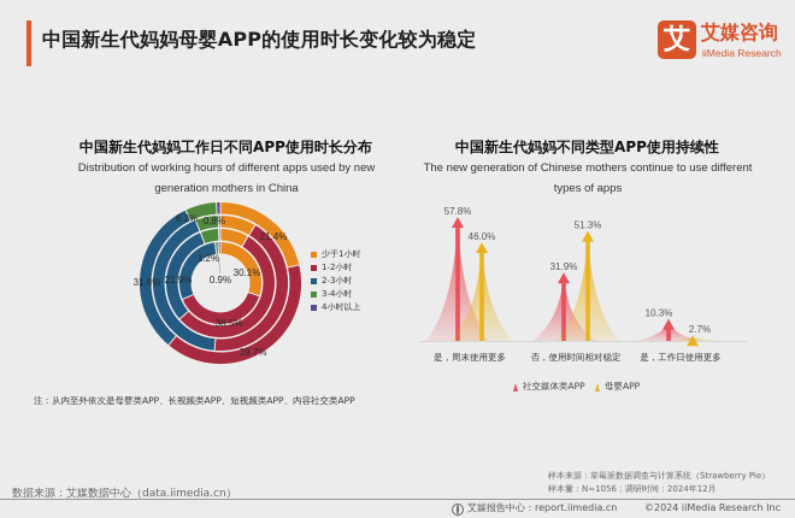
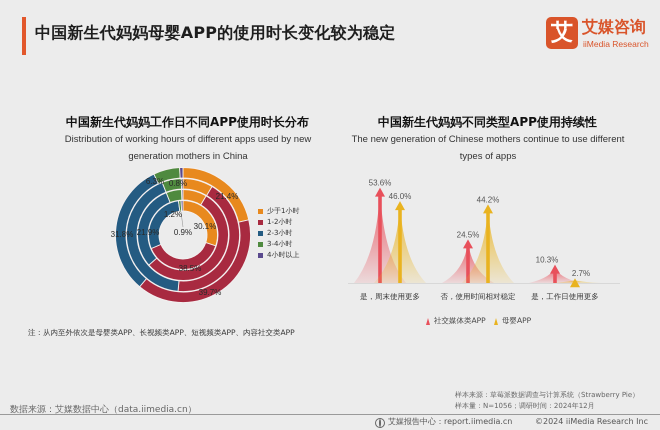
中国新生代妈妈不同类型APP使用持续性/社交媒体类APP/是，周末使用更多: 57.8% -> 53.6%
中国新生代妈妈不同类型APP使用持续性/社交媒体类APP/否，使用时间相对稳定: 31.9% -> 24.5%
中国新生代妈妈不同类型APP使用持续性/母婴APP/否，使用时间相对稳定: 51.3% -> 44.2%
